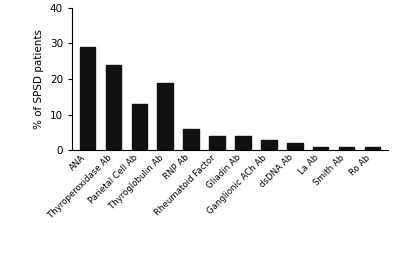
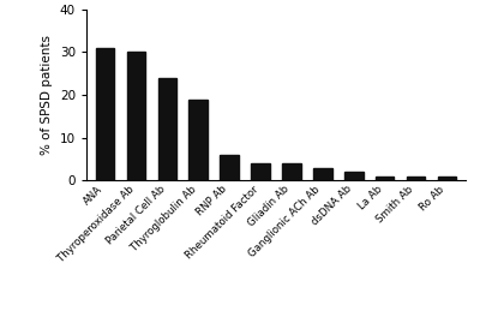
ANA: 29 -> 31
Thyroperoxidase Ab: 24 -> 30
Parietal Cell Ab: 13 -> 24
